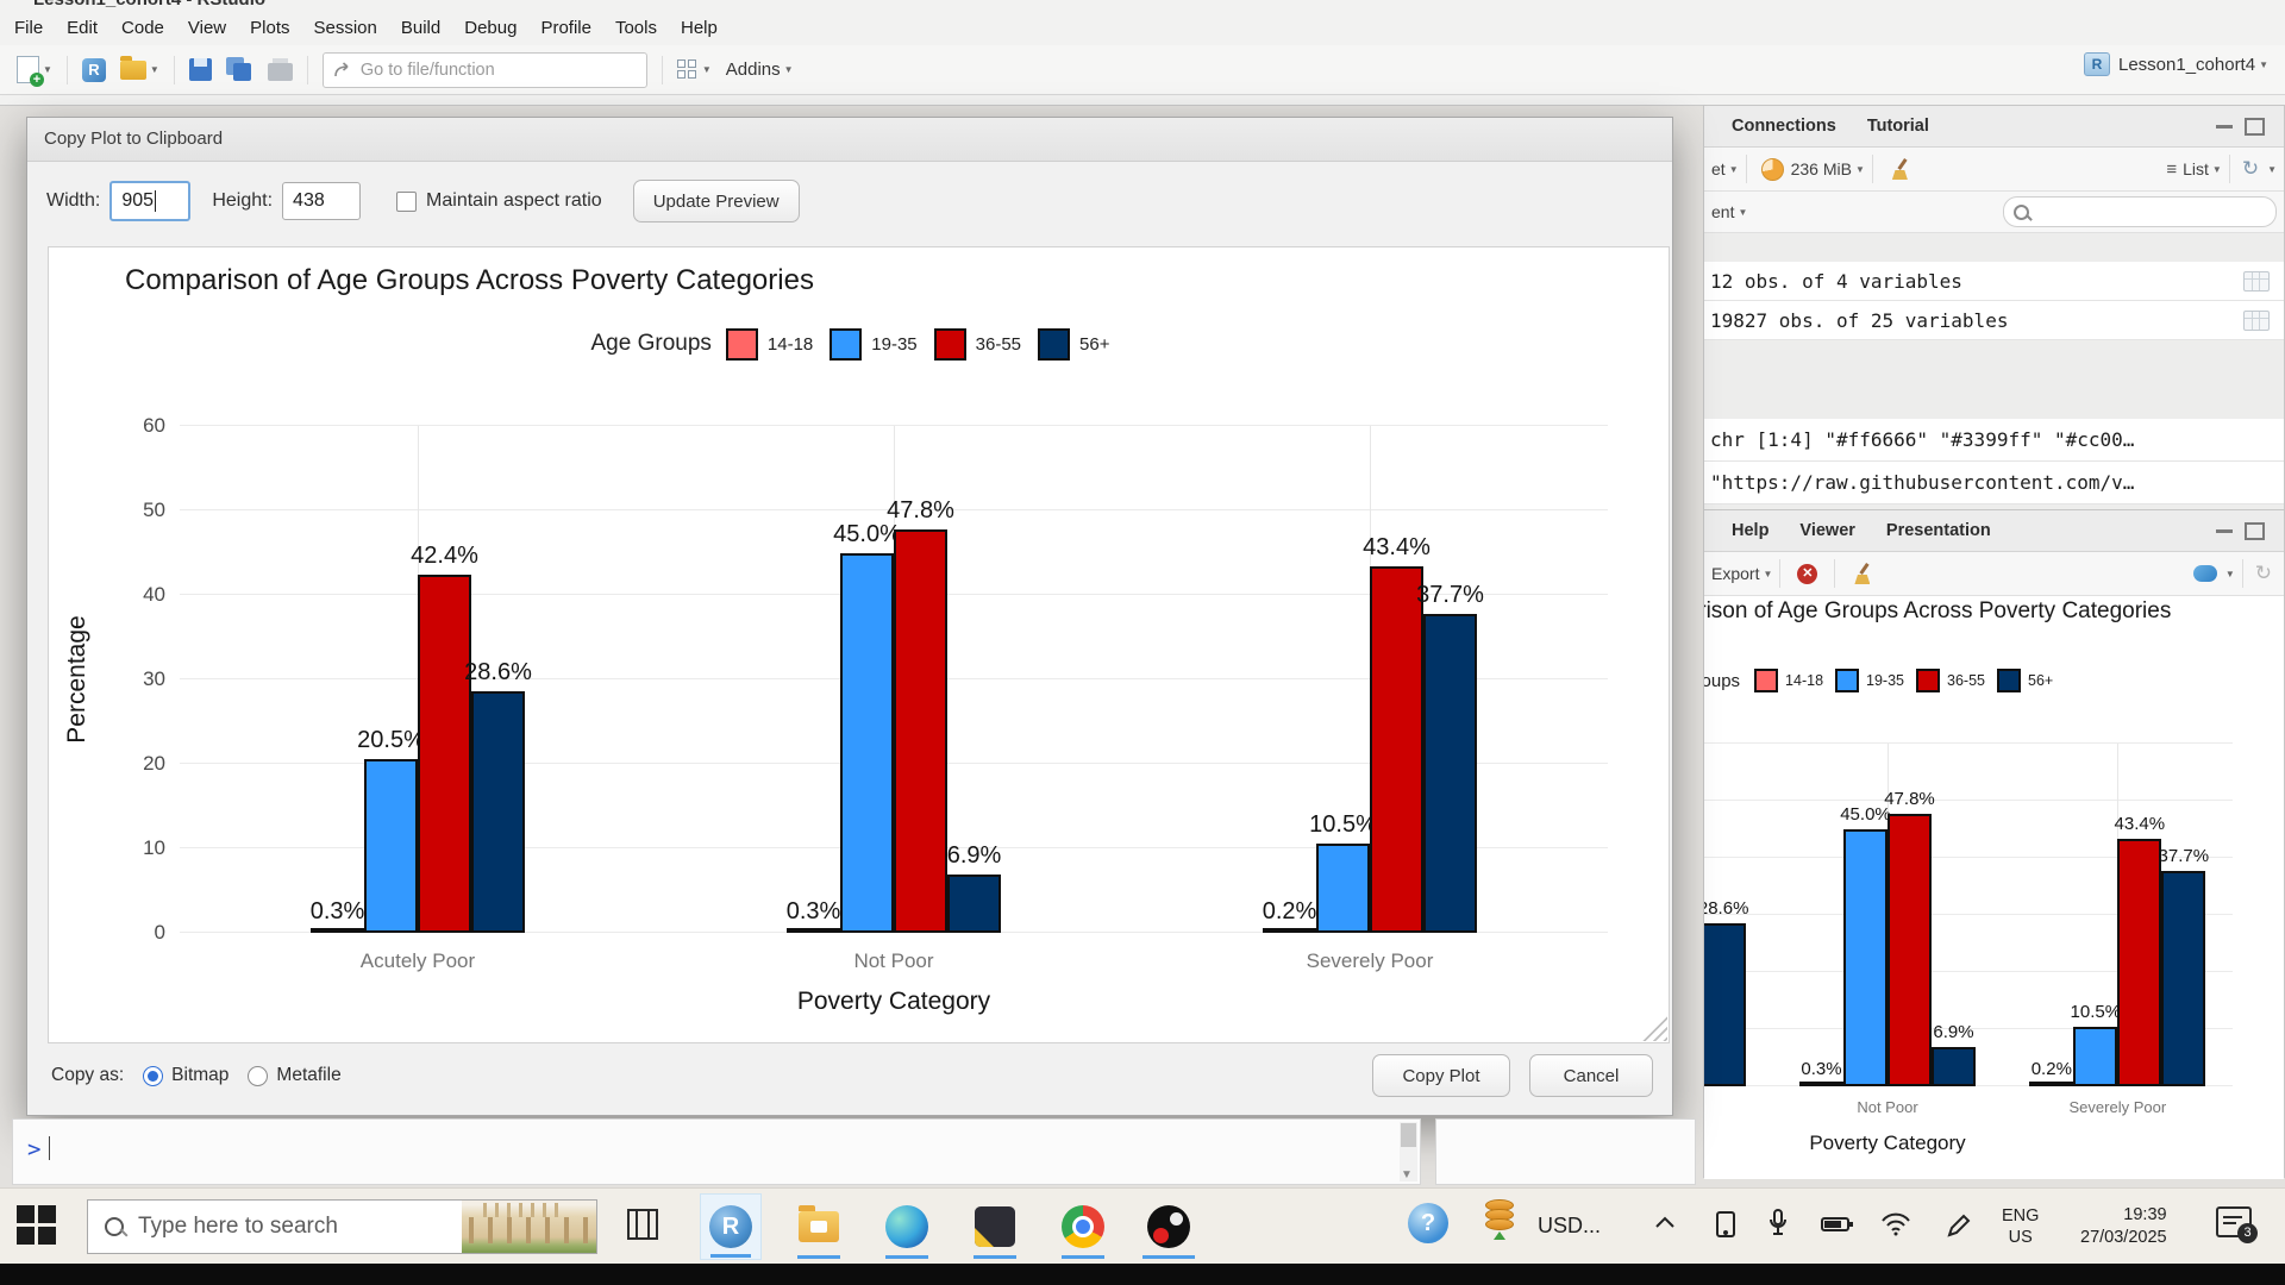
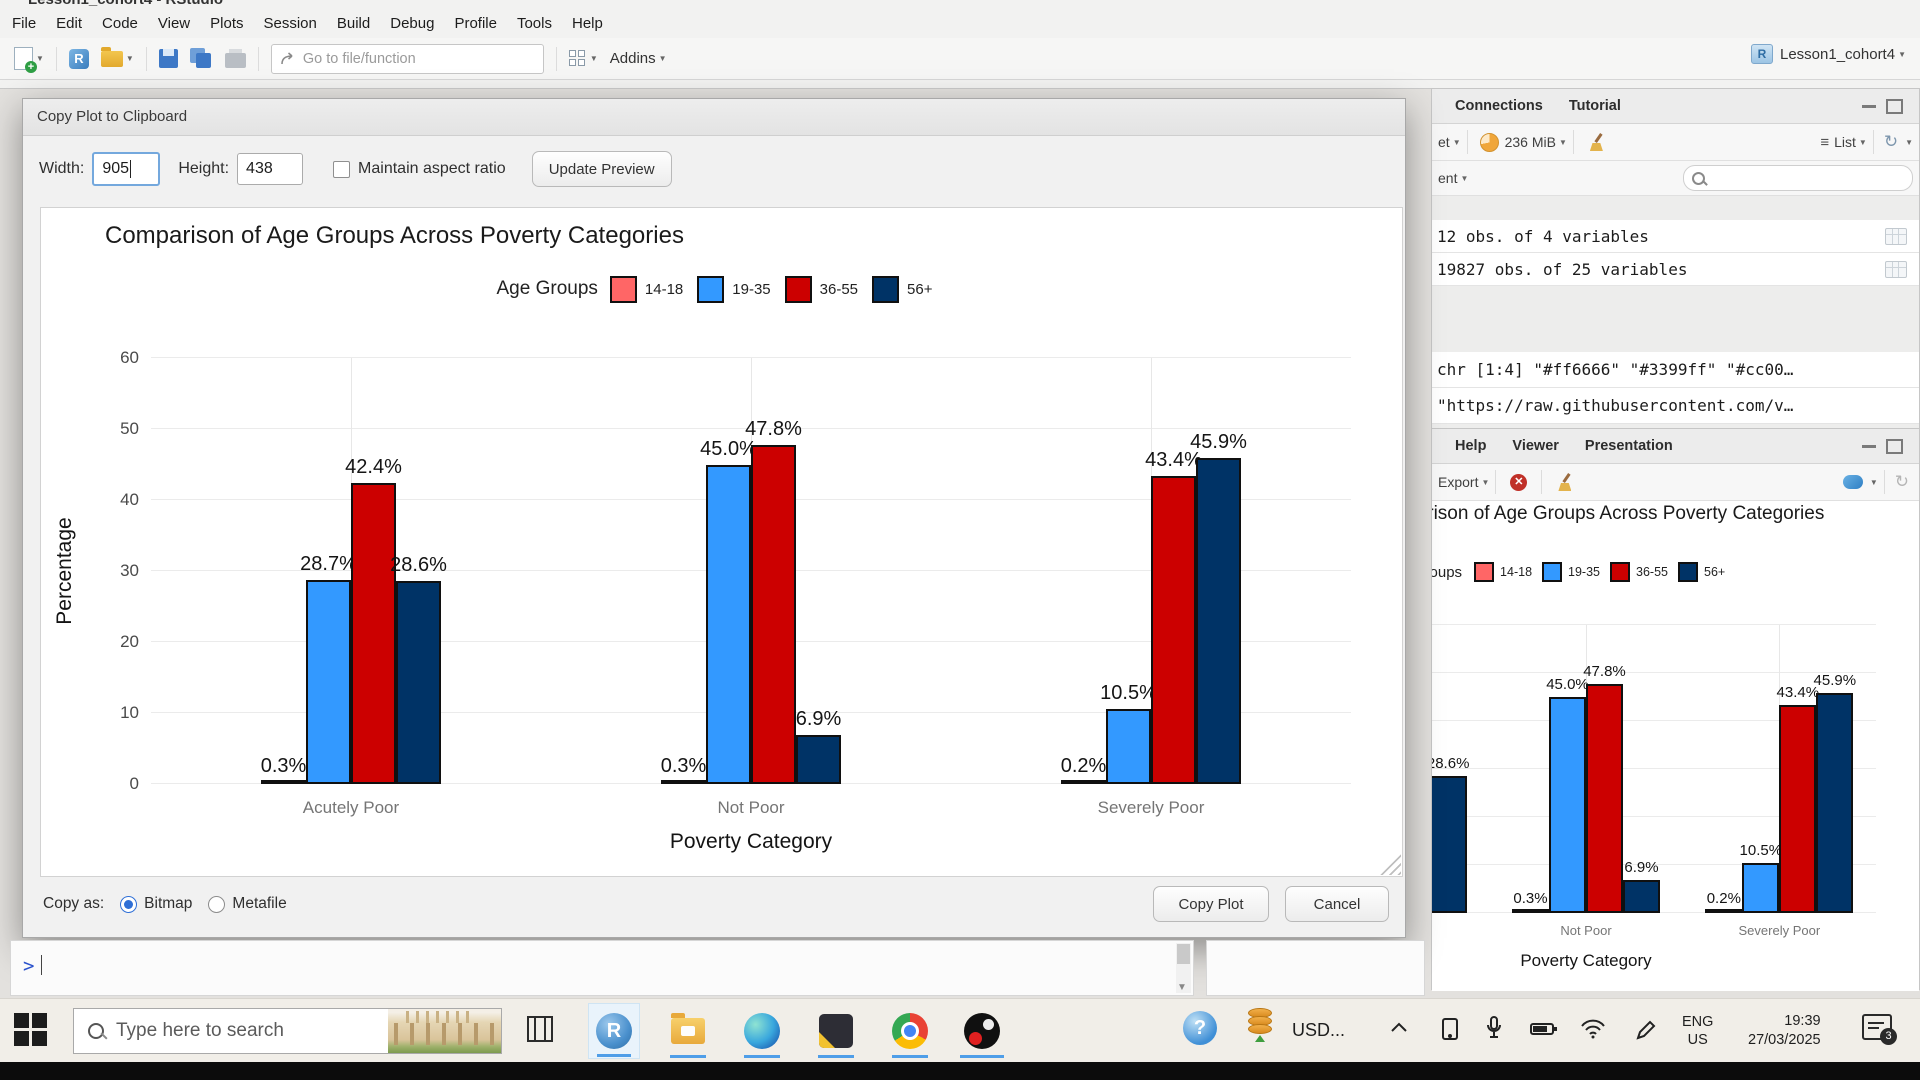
19-35/Acutely Poor: 20.5% -> 28.7%
56+/Severely Poor: 37.7% -> 45.9%
